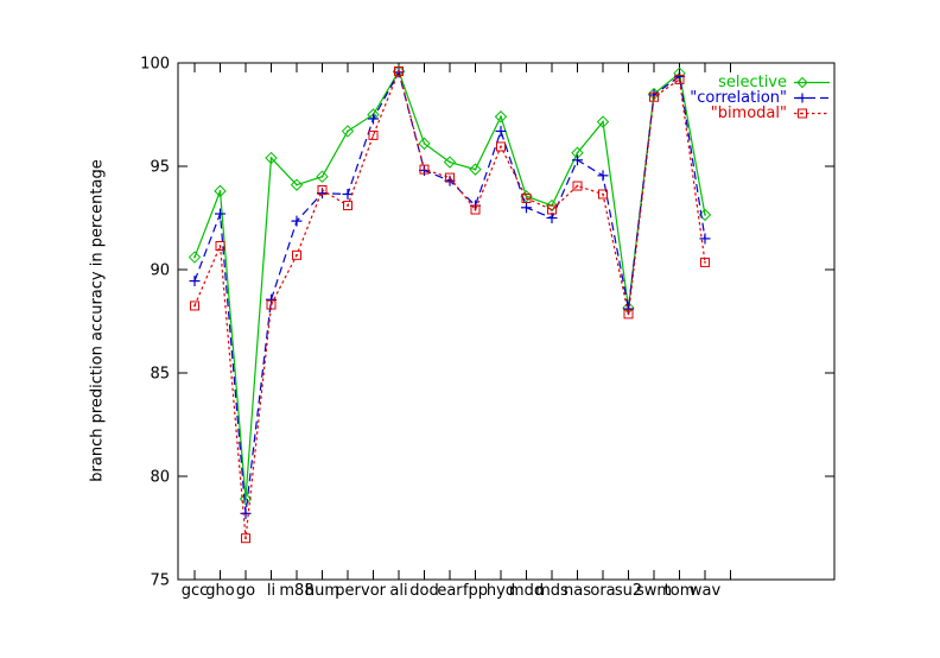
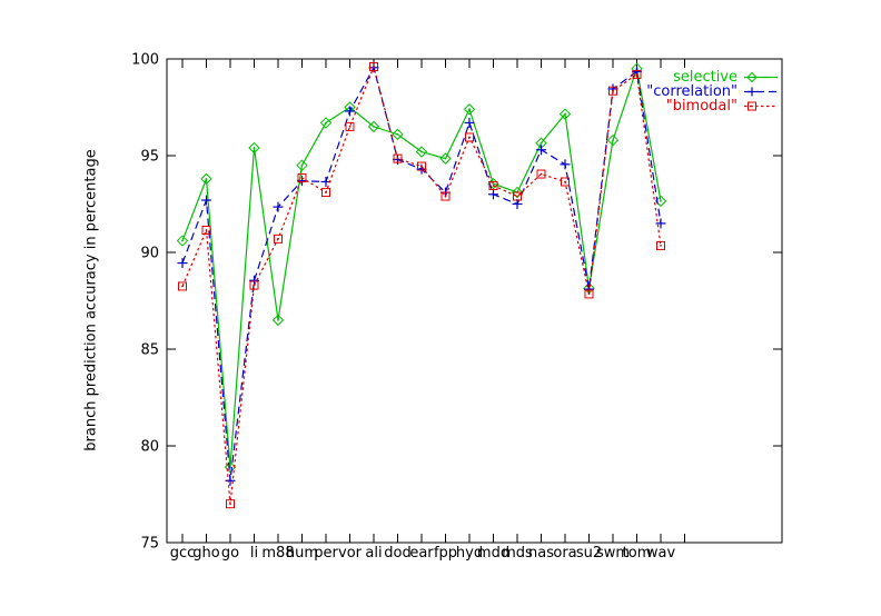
selective/m88: 94.1 -> 86.5
selective/ali: 99.6 -> 96.5
selective/swm: 98.5 -> 95.8
